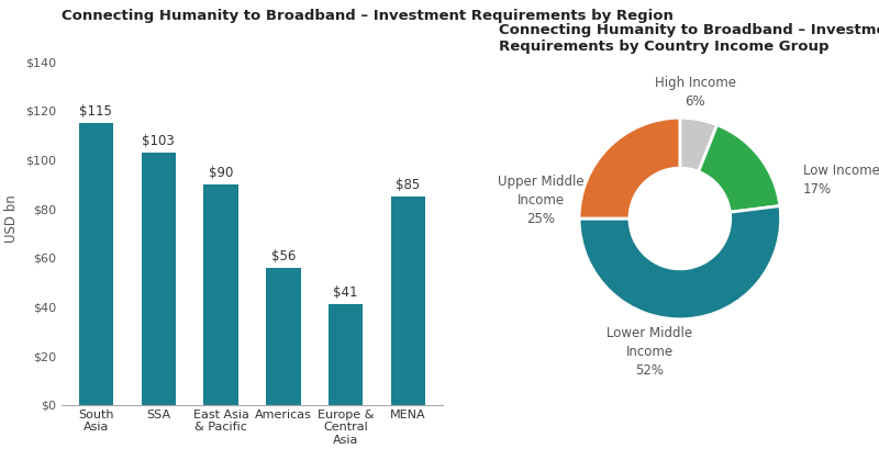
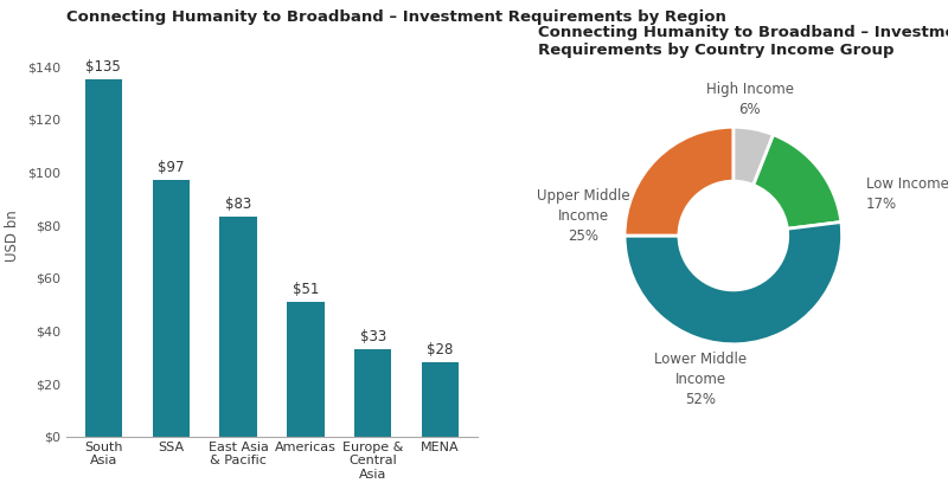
South Asia: $115 -> $135
SSA: $103 -> $97
East Asia & Pacific: $90 -> $83
Americas: $56 -> $51
Europe & Central Asia: $41 -> $33
MENA: $85 -> $28
